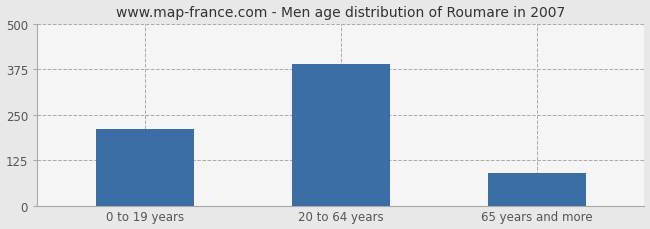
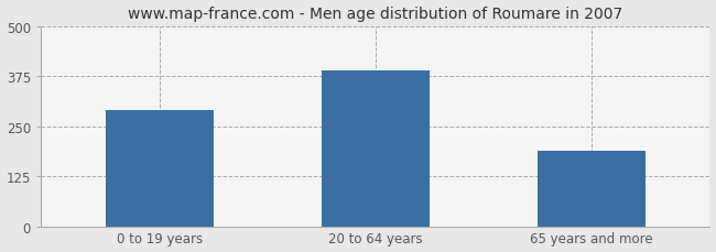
0 to 19 years: 210 -> 290
65 years and more: 90 -> 190
